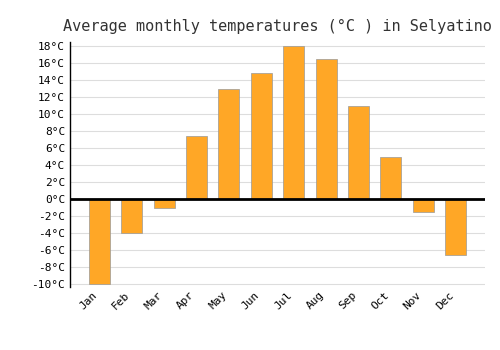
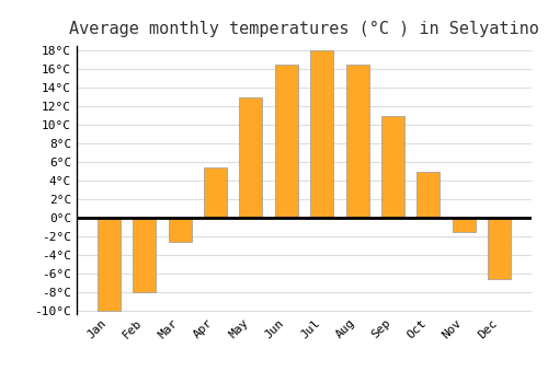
Feb: -4.0°C -> -8.0°C
Mar: -1.0°C -> -2.5°C
Apr: 7.4°C -> 5.5°C
Jun: 14.8°C -> 16.5°C
